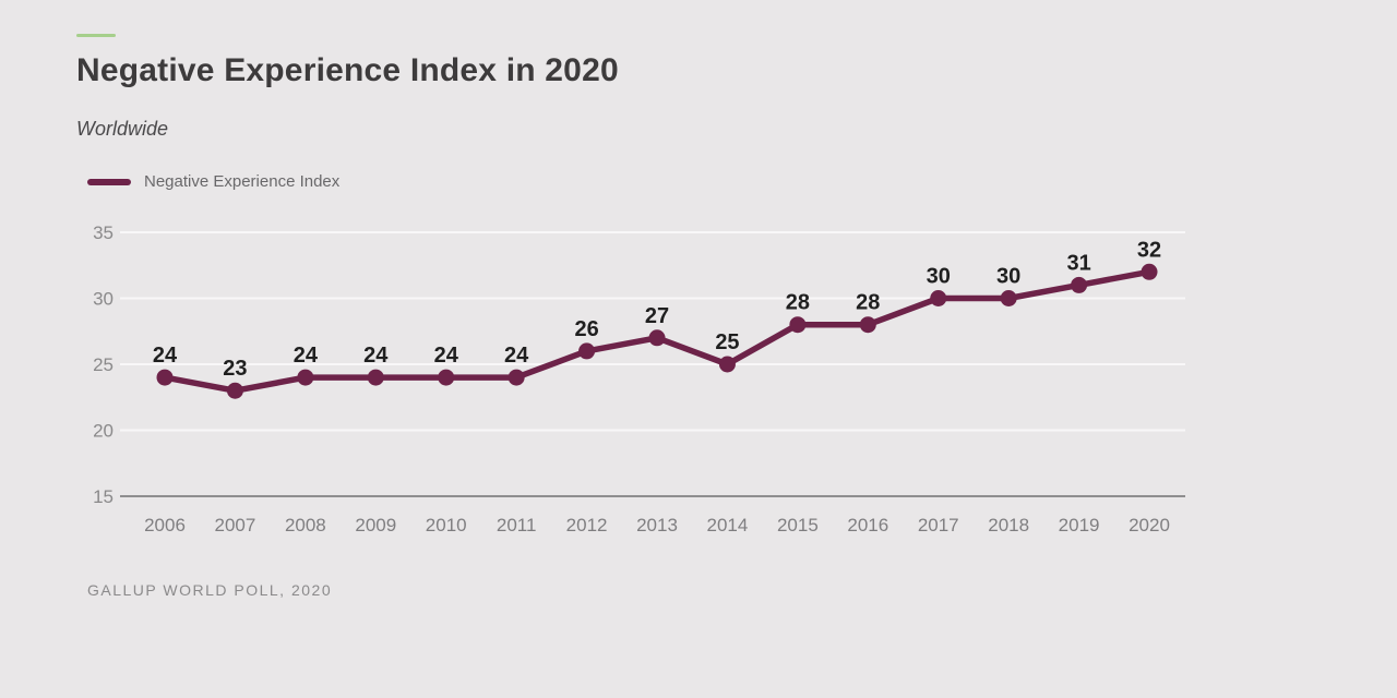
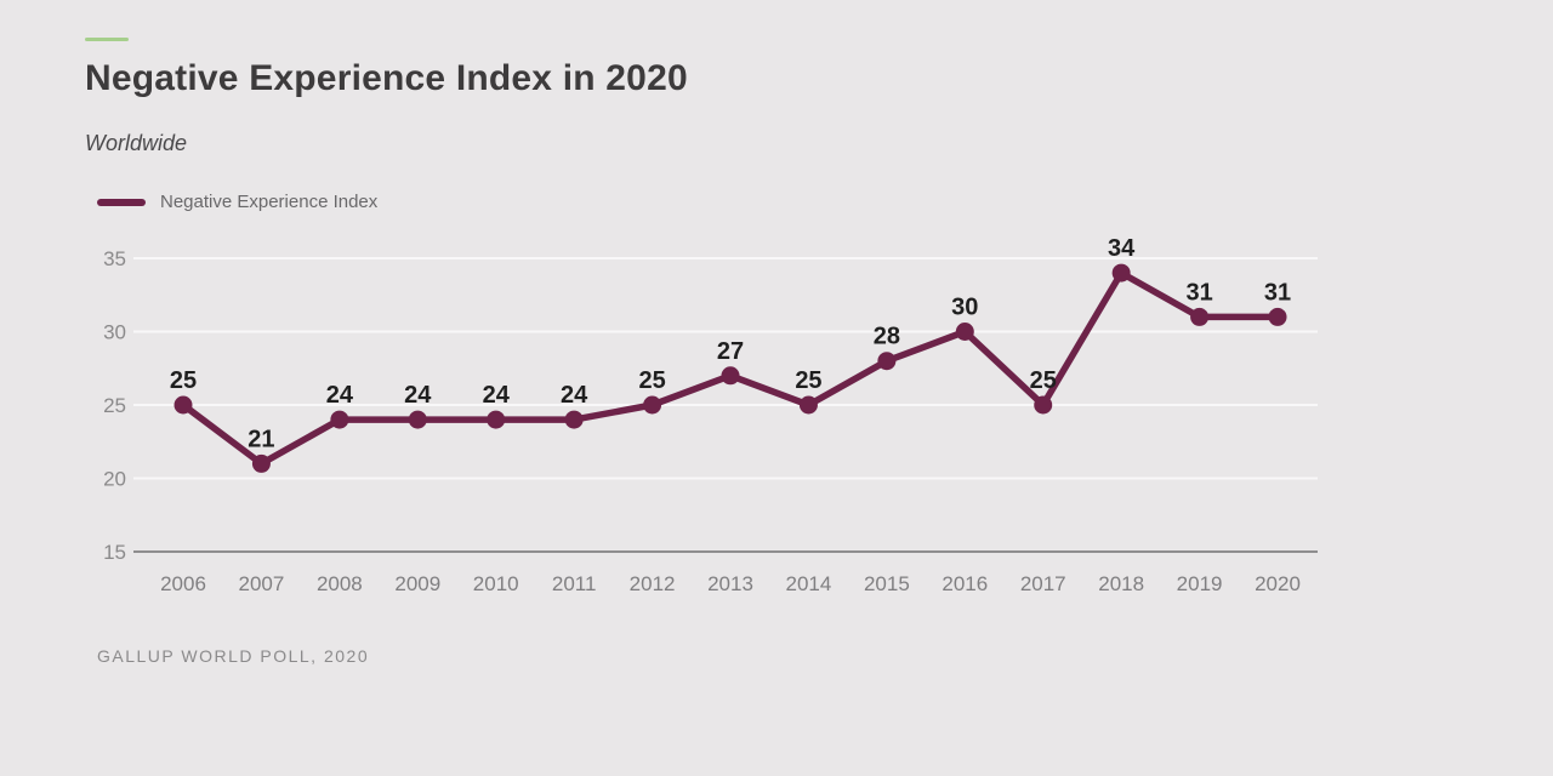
2006: 24 -> 25
2007: 23 -> 21
2012: 26 -> 25
2016: 28 -> 30
2017: 30 -> 25
2018: 30 -> 34
2020: 32 -> 31
